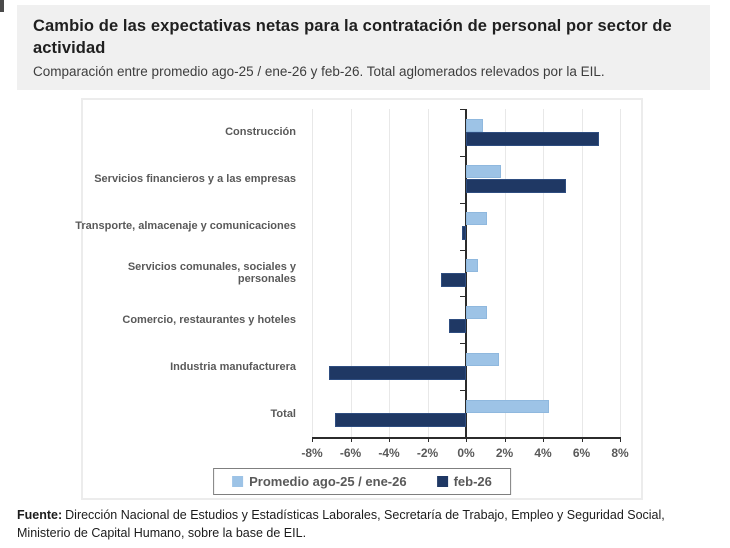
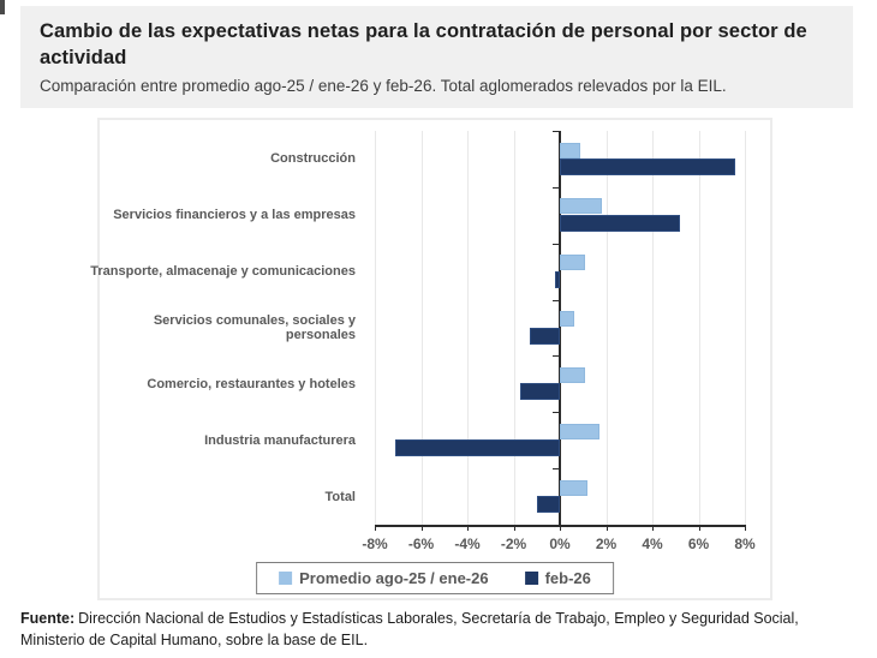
feb-26/Construcción: 6.9% -> 7.6%
feb-26/Comercio, restaurantes y hoteles: -0.9% -> -1.7%
Promedio ago-25 / ene-26/Total: 4.3% -> 1.2%
feb-26/Total: -6.8% -> -1.0%
